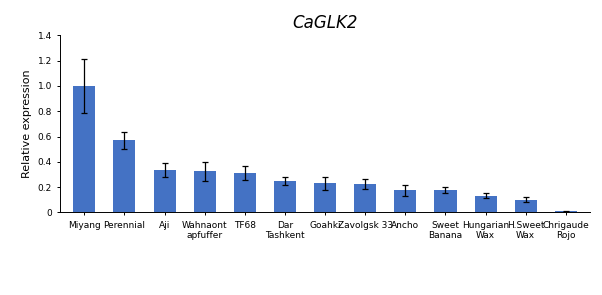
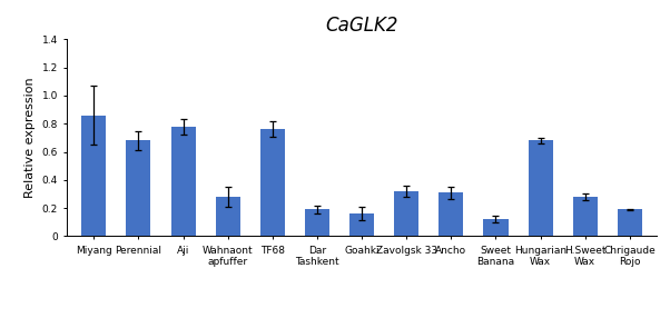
Miyang: 1.00 -> 0.86
Perennial: 0.57 -> 0.68
Aji: 0.34 -> 0.78
Wahnaont apfuffer: 0.33 -> 0.28
TF68: 0.31 -> 0.76
Dar Tashkent: 0.25 -> 0.19
Goahki: 0.23 -> 0.16
Zavolgsk 33: 0.23 -> 0.32
Ancho: 0.17 -> 0.31
Sweet Banana: 0.17 -> 0.12
Hungarian Wax: 0.13 -> 0.68
H.Sweet Wax: 0.10 -> 0.28
Chrigaude Rojo: 0.01 -> 0.19
